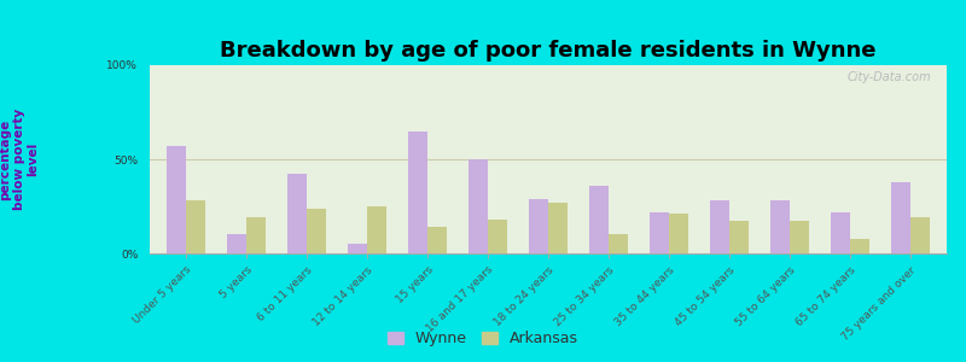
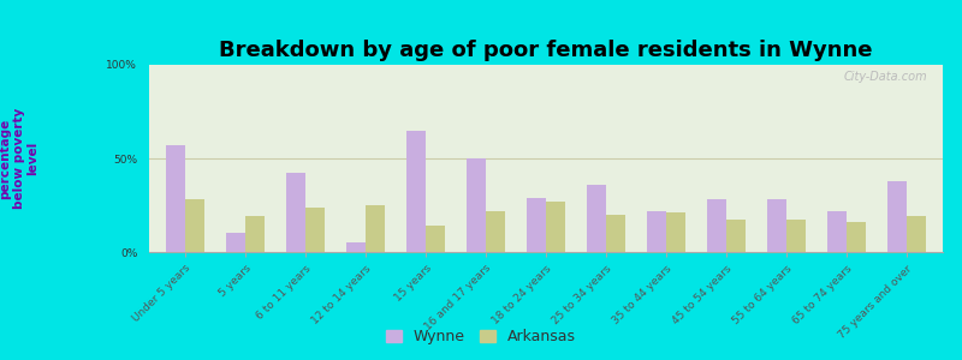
Arkansas/16 and 17 years: 18% -> 22%
Arkansas/25 to 34 years: 10% -> 20%
Arkansas/65 to 74 years: 8% -> 16%
